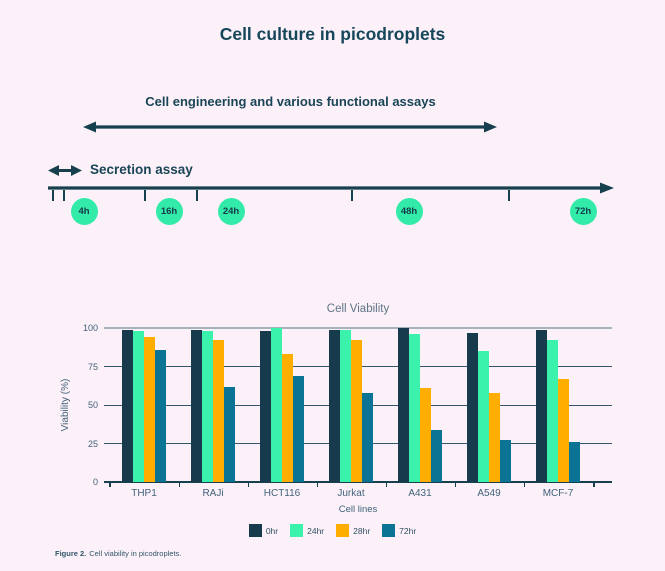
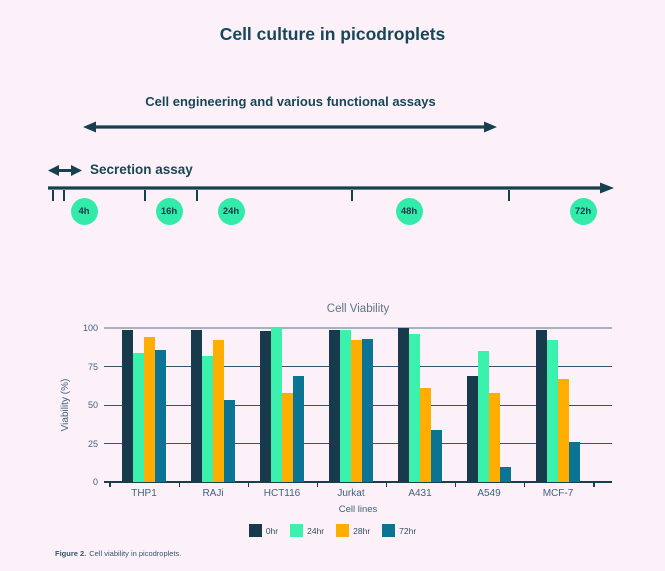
24hr/THP1: 98 -> 84
24hr/RAJi: 98 -> 82
72hr/RAJi: 62 -> 53
28hr/HCT116: 83 -> 58
72hr/Jurkat: 58 -> 93
0hr/A549: 97 -> 69
72hr/A549: 27 -> 10
